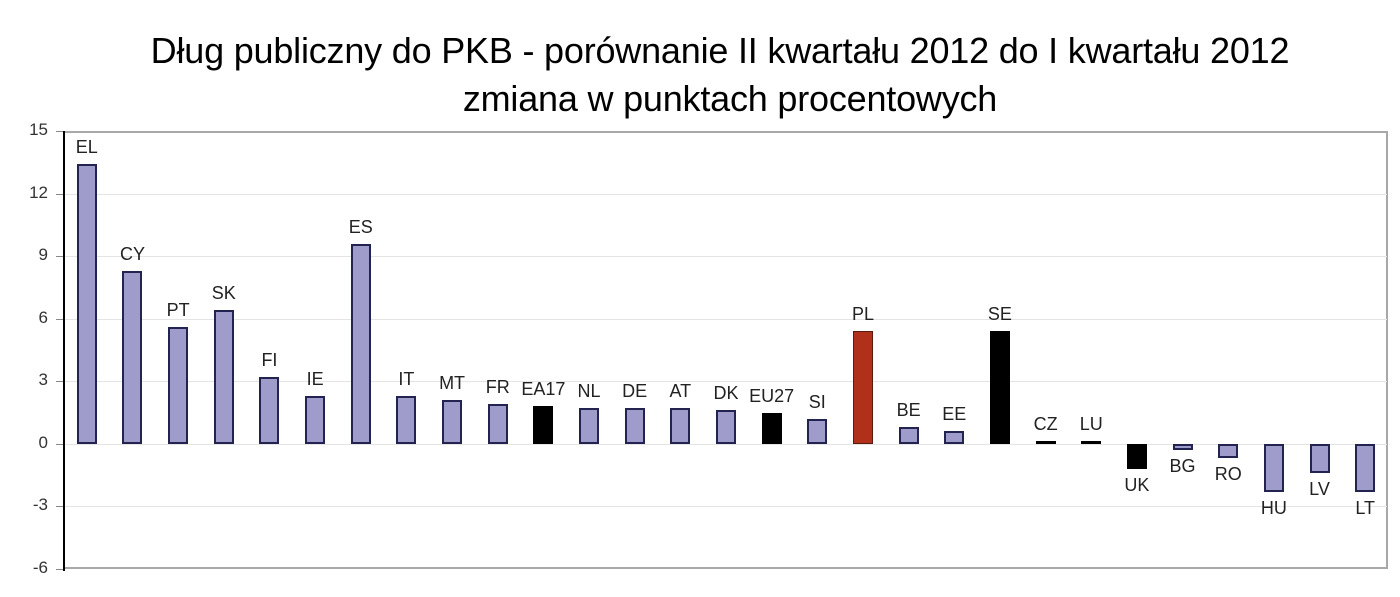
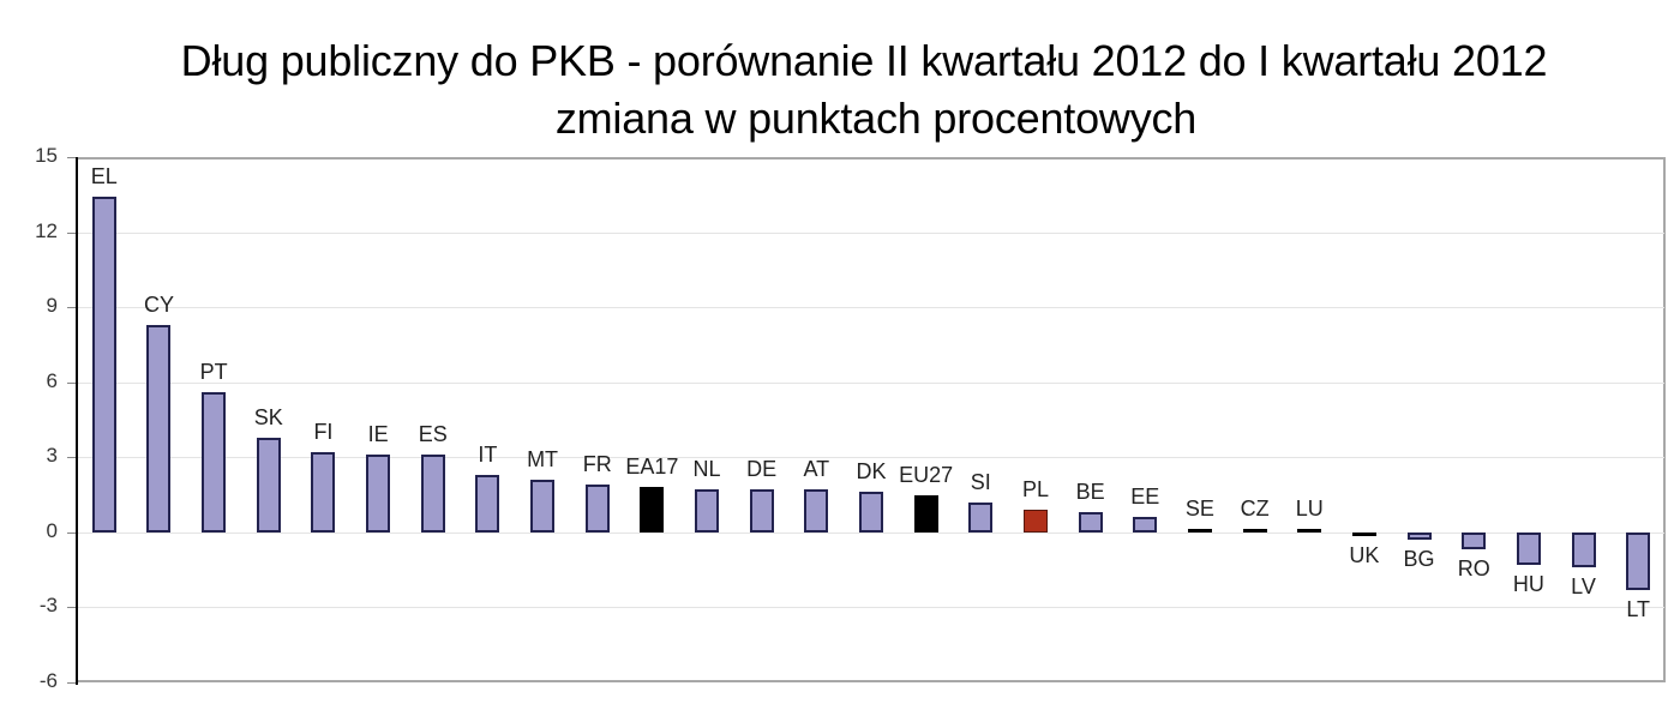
SK: 6.4 -> 3.8
IE: 2.3 -> 3.1
ES: 9.6 -> 3.1
PL: 5.4 -> 0.9
SE: 5.4 -> 0.1
UK: -1.2 -> -0.1
HU: -2.3 -> -1.3
